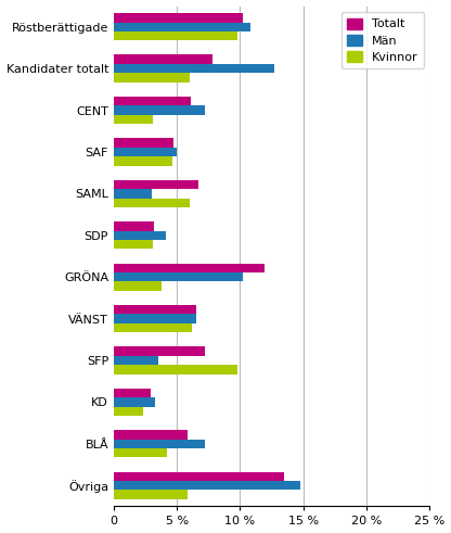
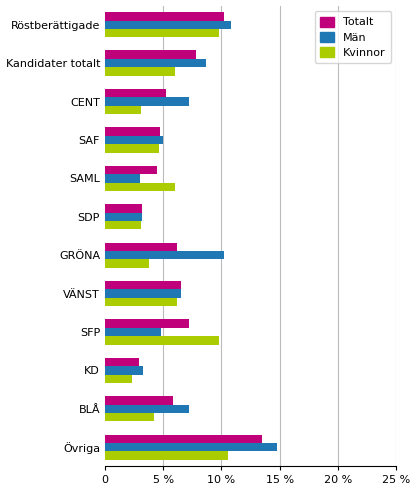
Män/Kandidater totalt: 12.7 % -> 8.7 %
Totalt/CENT: 6.1 % -> 5.2 %
Totalt/SAML: 6.7 % -> 4.5 %
Män/SDP: 4.1 % -> 3.2 %
Totalt/GRÖNA: 11.9 % -> 6.2 %
Män/SFP: 3.5 % -> 4.8 %
Kvinnor/Övriga: 5.8 % -> 10.6 %
